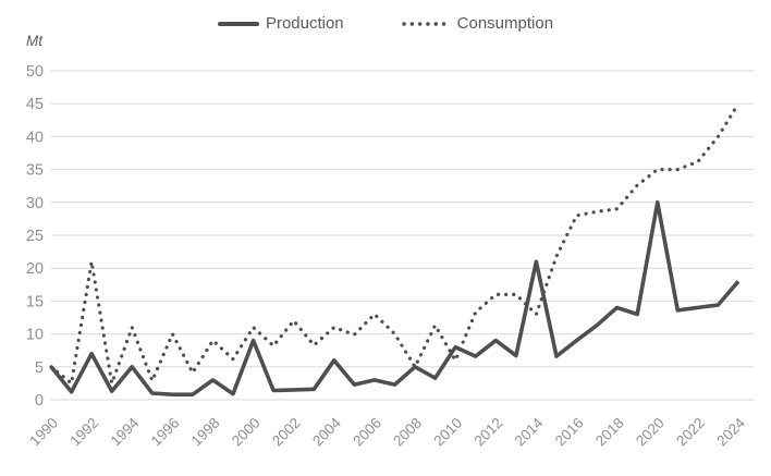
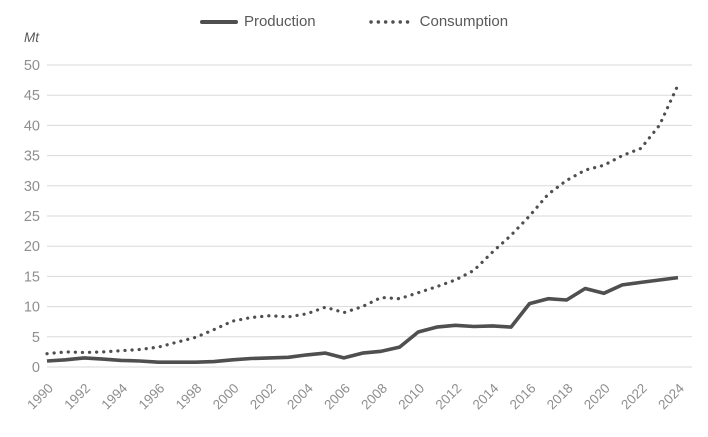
Production/1990: 5 -> 1
Consumption/1990: 5 -> 2
Production/1992: 7 -> 2
Consumption/1992: 21 -> 2
Production/1994: 5 -> 1
Consumption/1994: 11 -> 3
Consumption/1996: 10 -> 3
Production/1998: 3 -> 1
Consumption/1998: 9 -> 5
Production/2000: 9 -> 1
Consumption/2000: 11 -> 8
Consumption/2002: 12 -> 8
Production/2004: 6 -> 2
Consumption/2004: 11 -> 9
Production/2006: 3 -> 2
Consumption/2006: 13 -> 9
Production/2008: 5 -> 3
Consumption/2008: 5 -> 12
Production/2010: 8 -> 6
Consumption/2010: 6 -> 12
Production/2012: 9 -> 7
Consumption/2012: 16 -> 14
Production/2014: 21 -> 7
Consumption/2014: 13 -> 19
Production/2016: 9 -> 10
Consumption/2016: 28 -> 25
Production/2018: 14 -> 11
Consumption/2018: 29 -> 31
Production/2020: 30 -> 12
Consumption/2020: 35 -> 33
Production/2024: 18 -> 15
Consumption/2024: 45 -> 47
